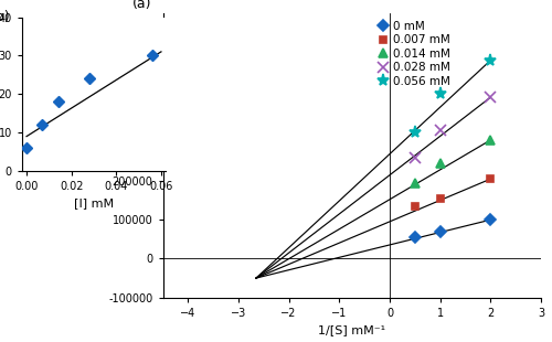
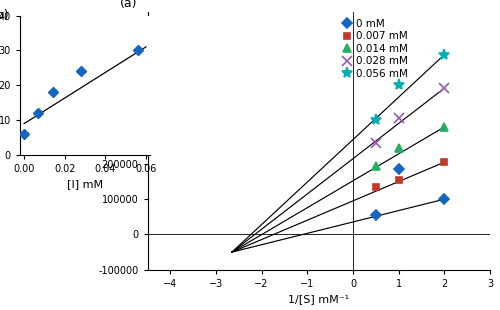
0 mM/1: 70000 -> 185000
